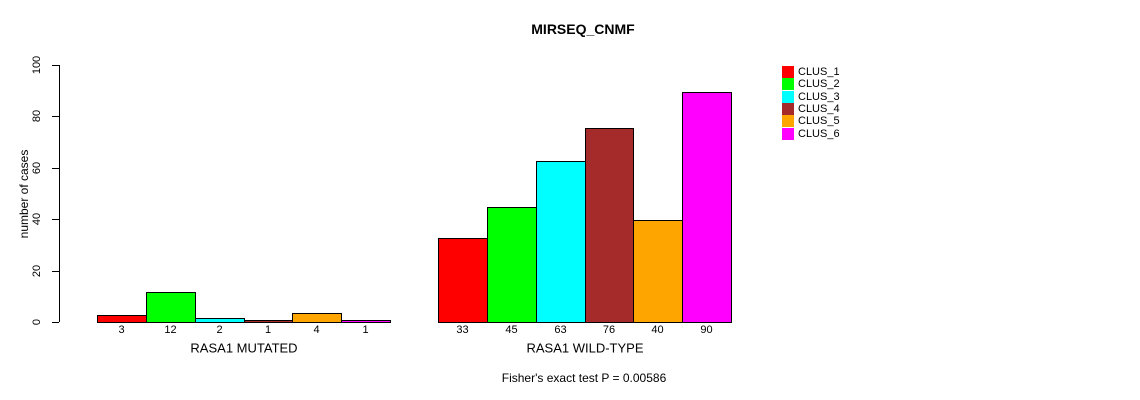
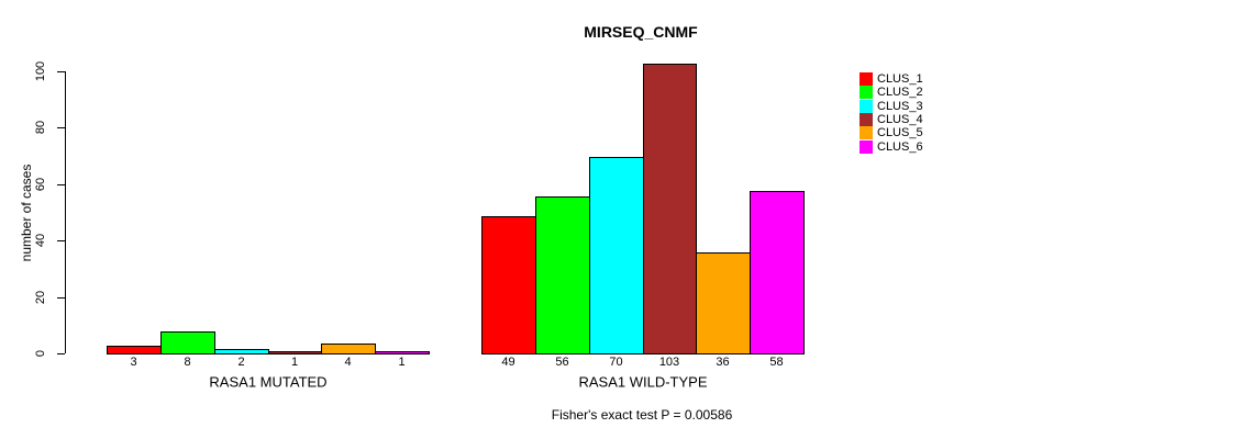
CLUS_2/RASA1 MUTATED: 12 -> 8
CLUS_1/RASA1 WILD-TYPE: 33 -> 49
CLUS_2/RASA1 WILD-TYPE: 45 -> 56
CLUS_3/RASA1 WILD-TYPE: 63 -> 70
CLUS_4/RASA1 WILD-TYPE: 76 -> 103
CLUS_5/RASA1 WILD-TYPE: 40 -> 36
CLUS_6/RASA1 WILD-TYPE: 90 -> 58
